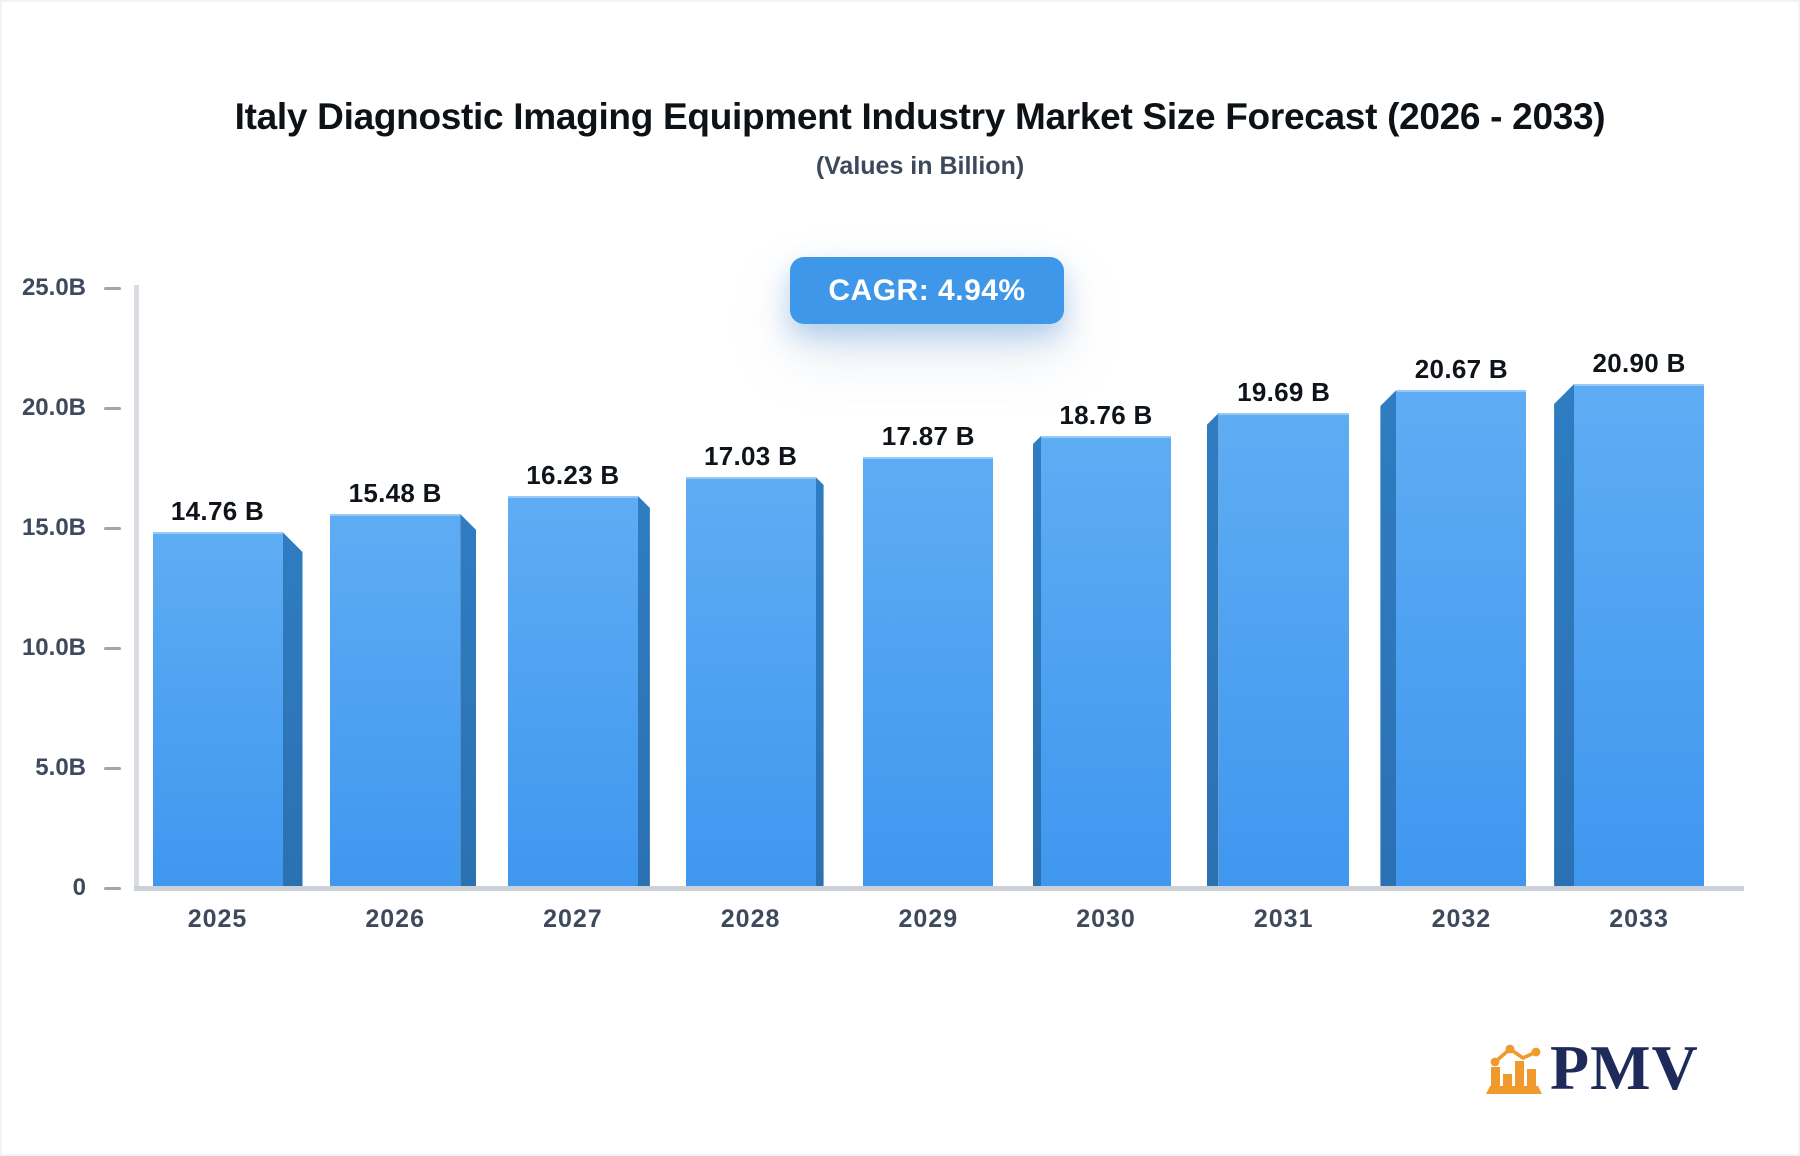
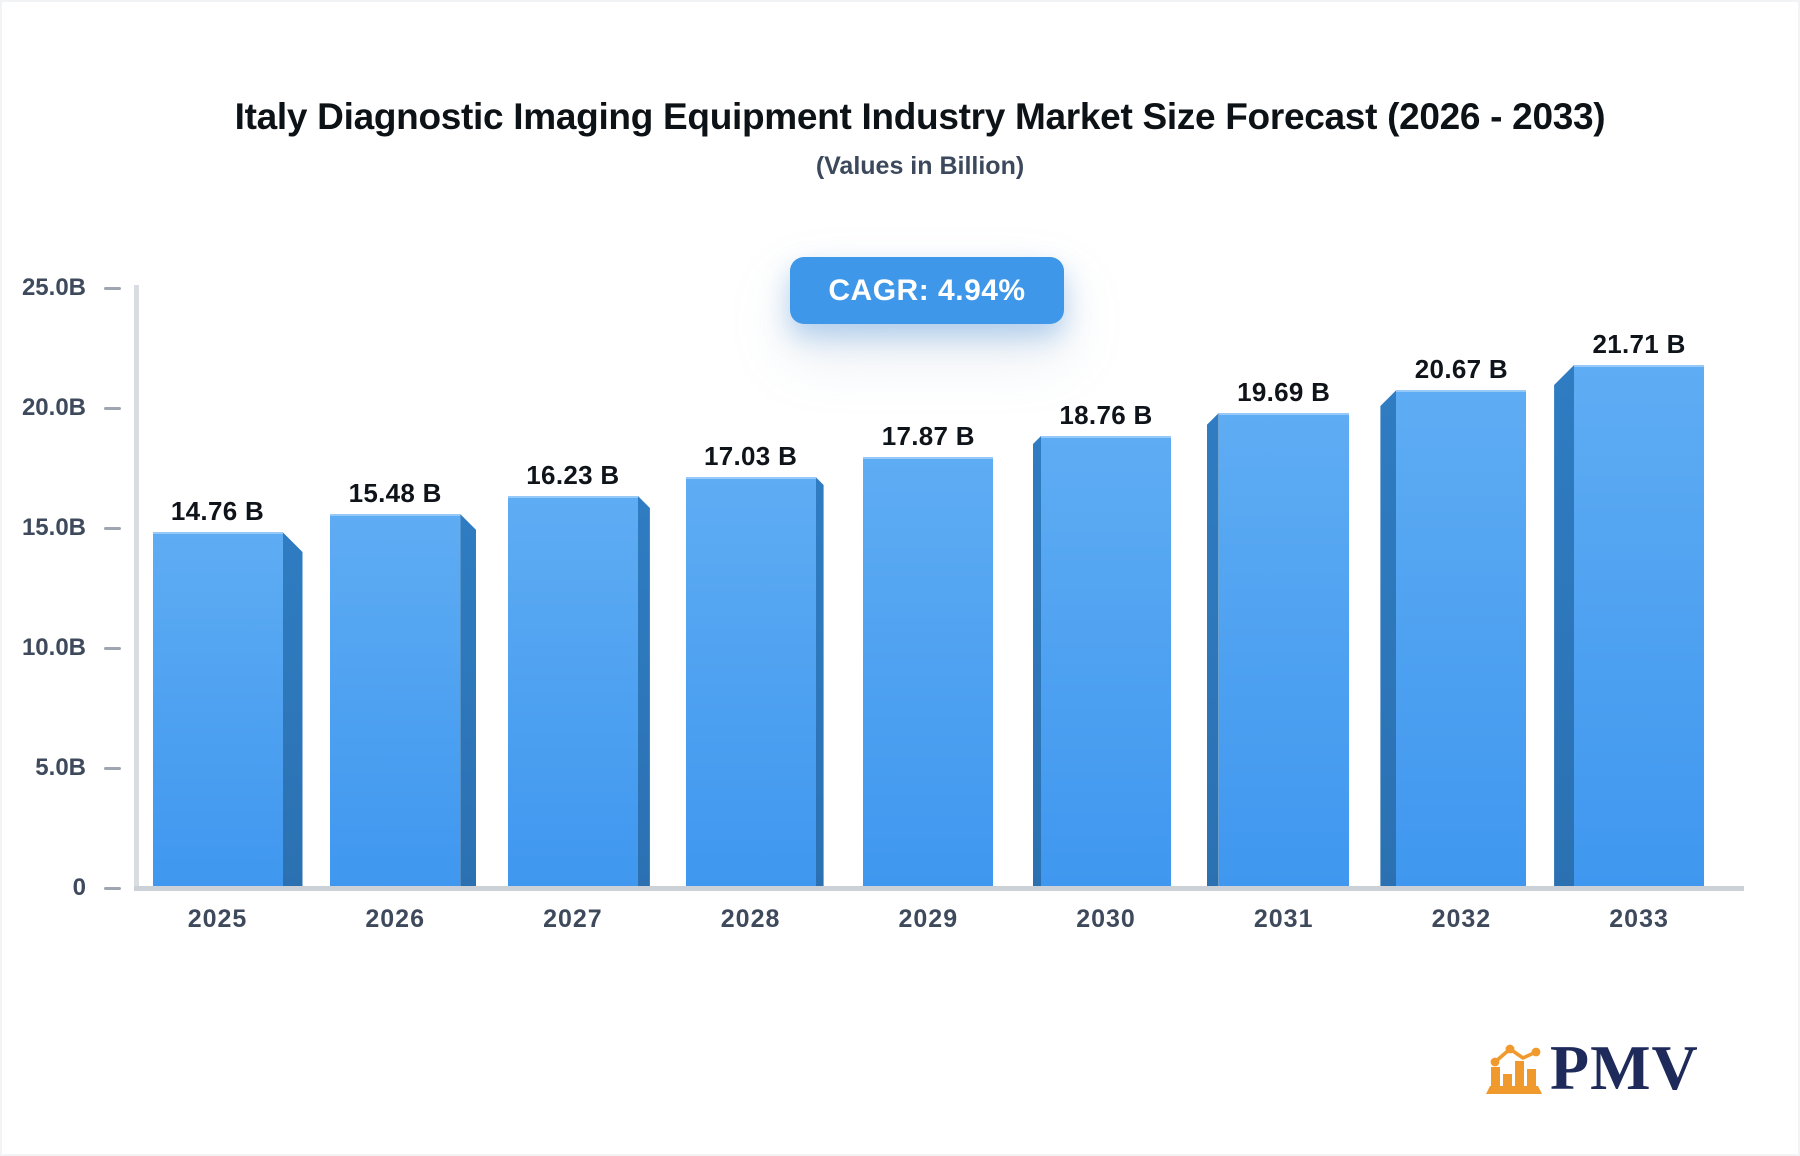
2033: 20.90 -> 21.71
